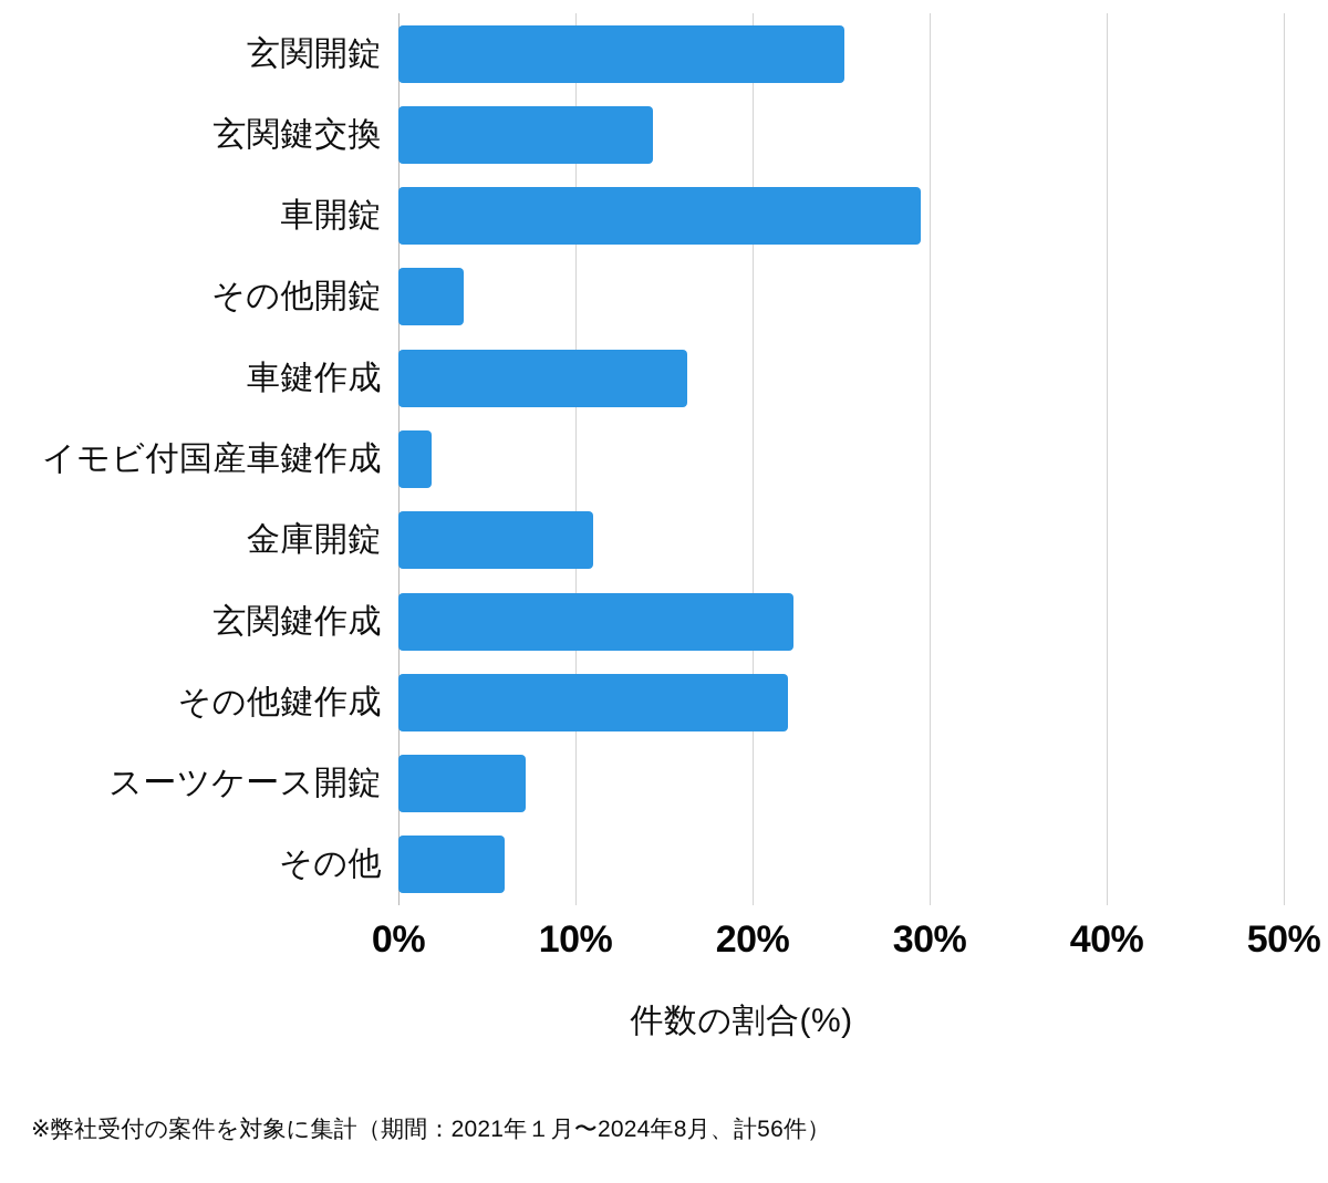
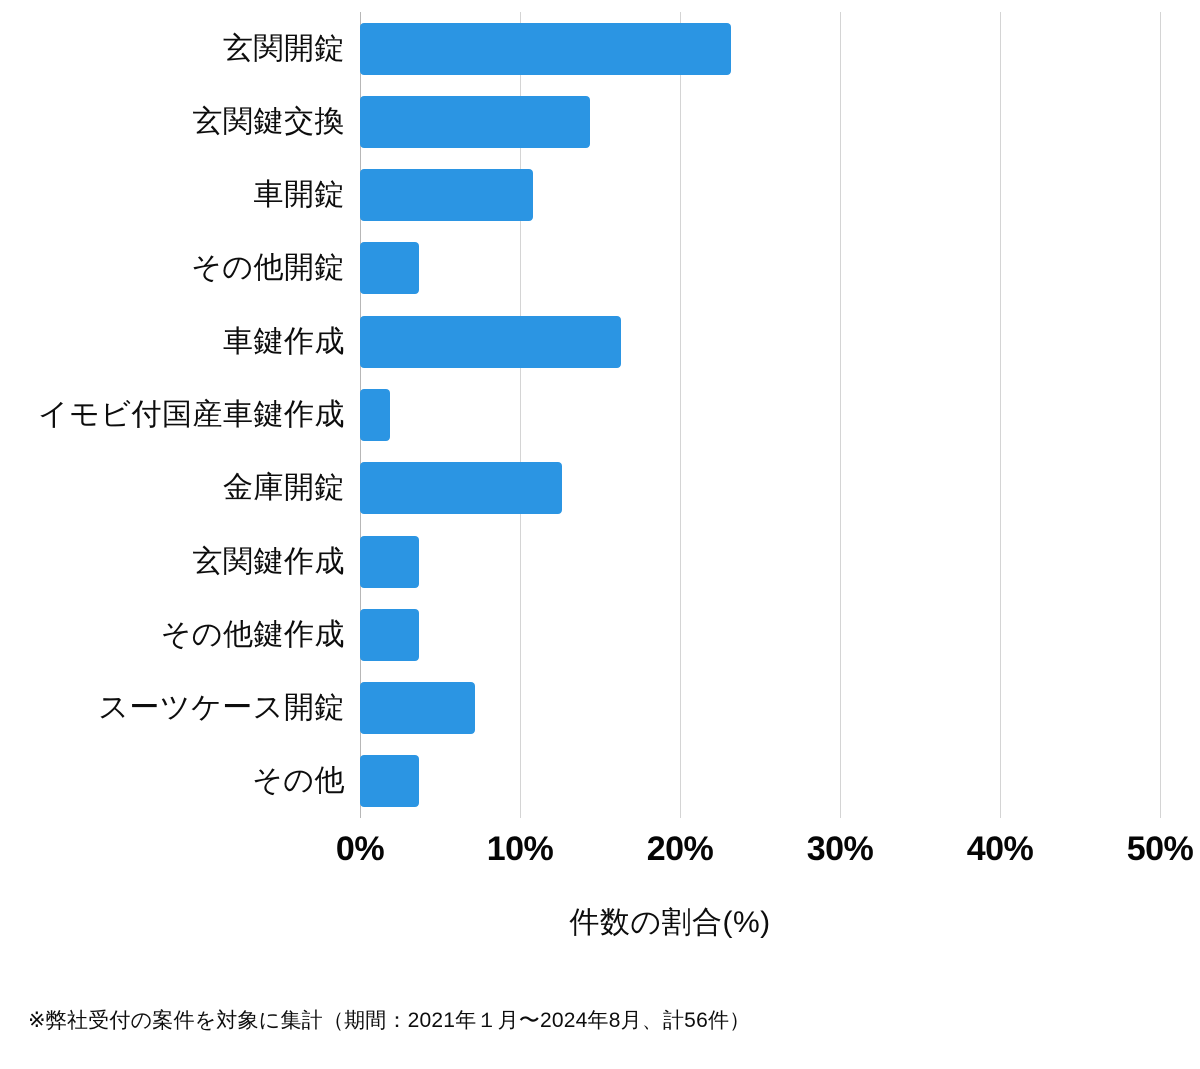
玄関開錠: 25.2% -> 23.2%
車開錠: 29.5% -> 10.8%
金庫開錠: 11.0% -> 12.6%
玄関鍵作成: 22.3% -> 3.7%
その他鍵作成: 22.0% -> 3.7%
その他: 6.0% -> 3.7%
